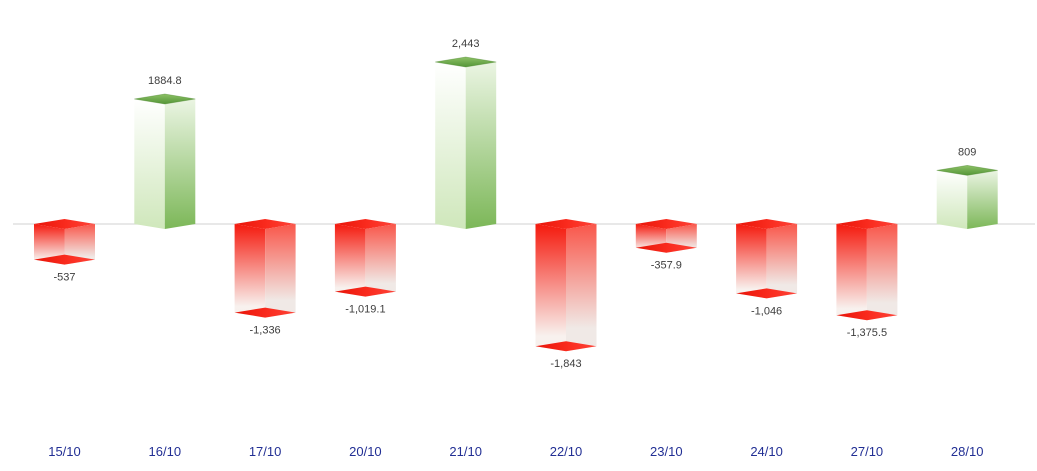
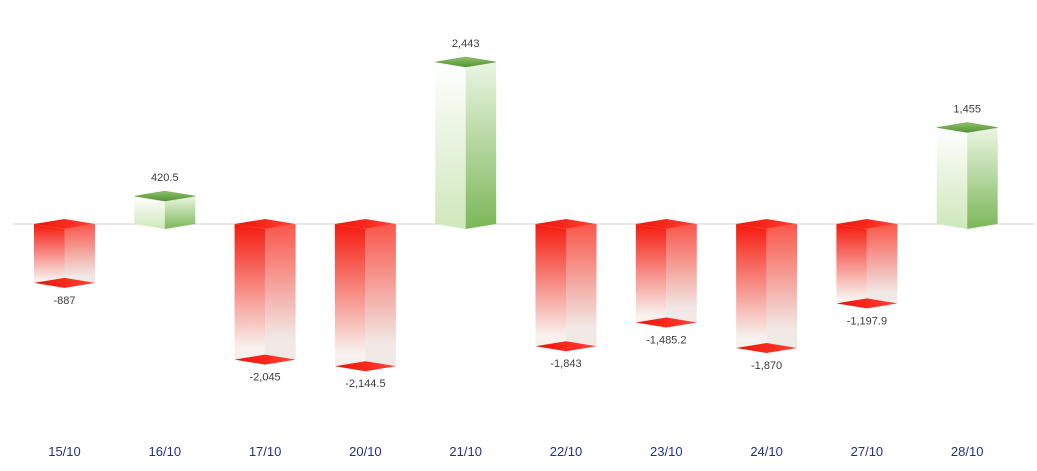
15/10: -537 -> -887
16/10: 1884.8 -> 420.5
17/10: -1,336 -> -2,045
20/10: -1,019.1 -> -2,144.5
23/10: -357.9 -> -1,485.2
24/10: -1,046 -> -1,870
27/10: -1,375.5 -> -1,197.9
28/10: 809 -> 1,455
